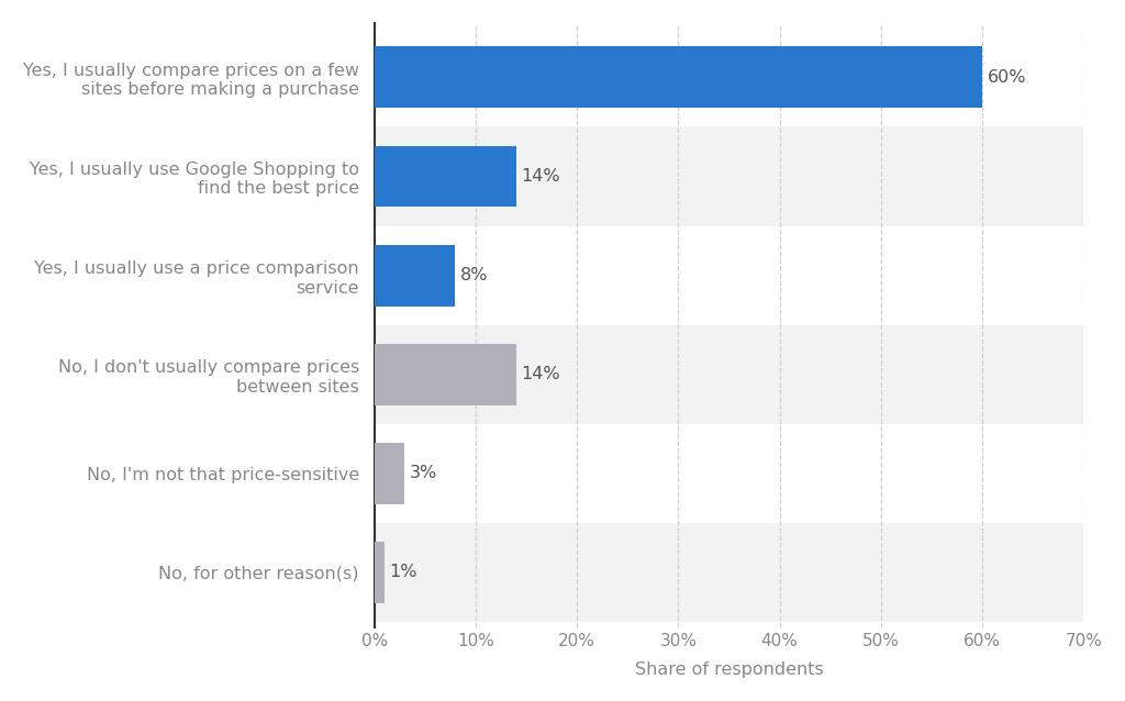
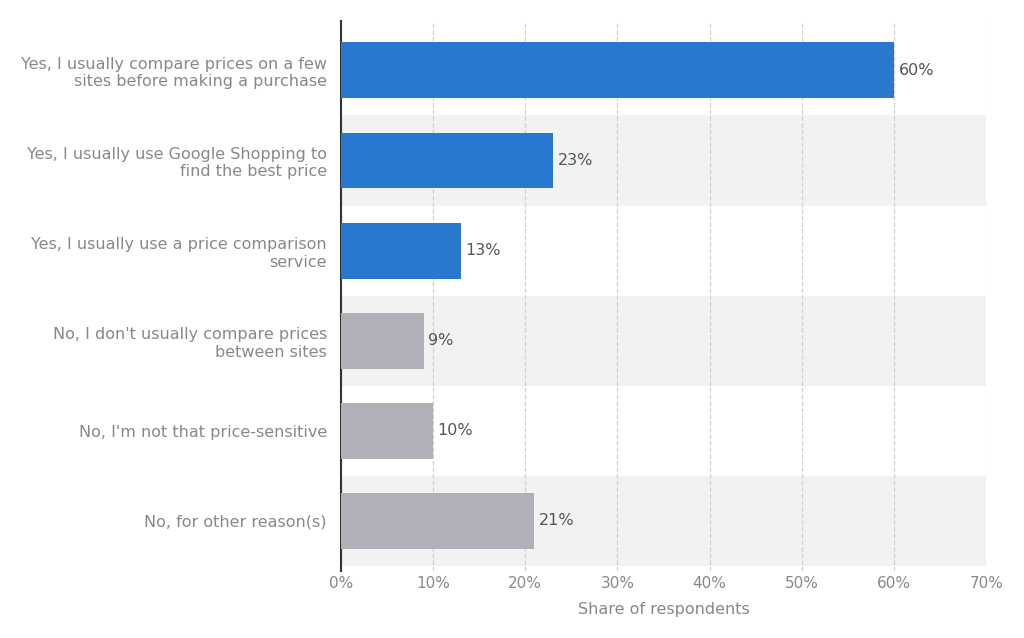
Yes, I usually use Google Shopping to find the best price: 14% -> 23%
Yes, I usually use a price comparison service: 8% -> 13%
No, I don't usually compare prices between sites: 14% -> 9%
No, I'm not that price-sensitive: 3% -> 10%
No, for other reason(s): 1% -> 21%
